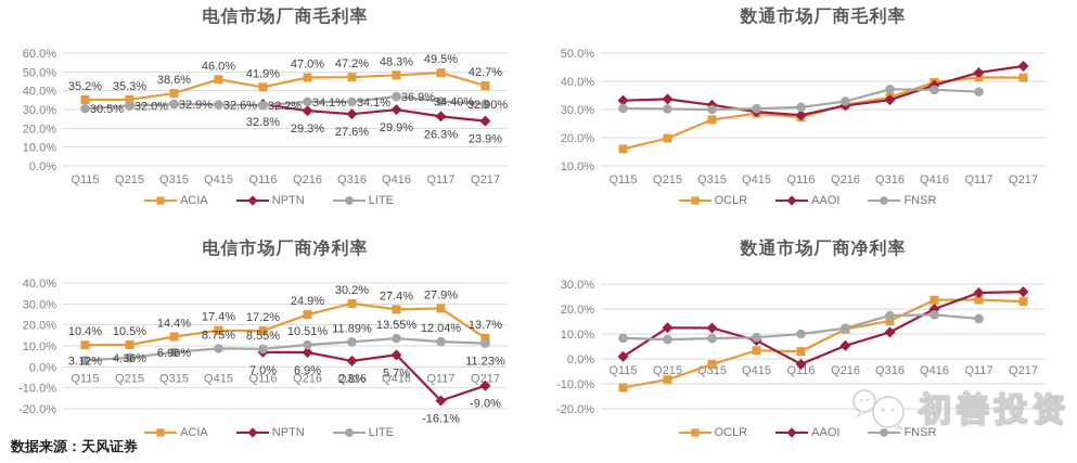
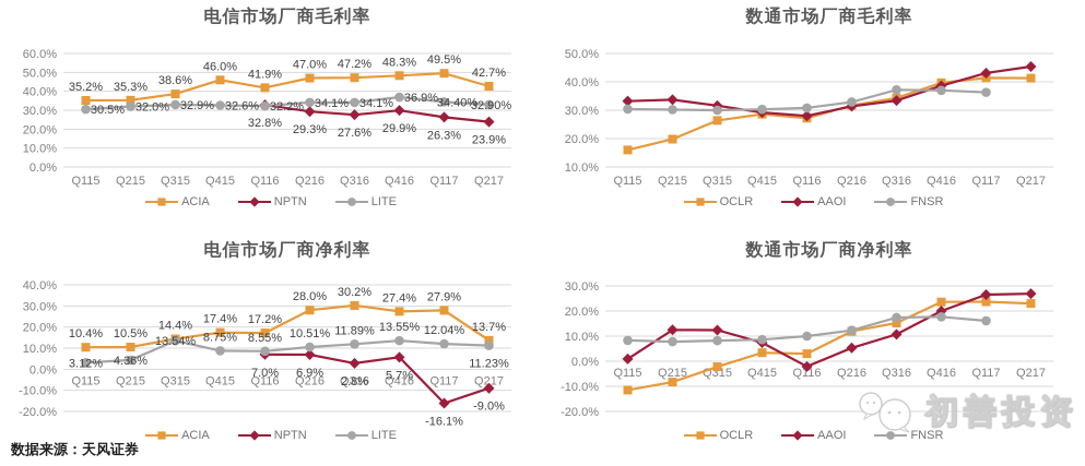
电信市场厂商净利率/LITE/Q315: 6.96% -> 13.54%
电信市场厂商净利率/ACIA/Q216: 24.9% -> 28.0%
